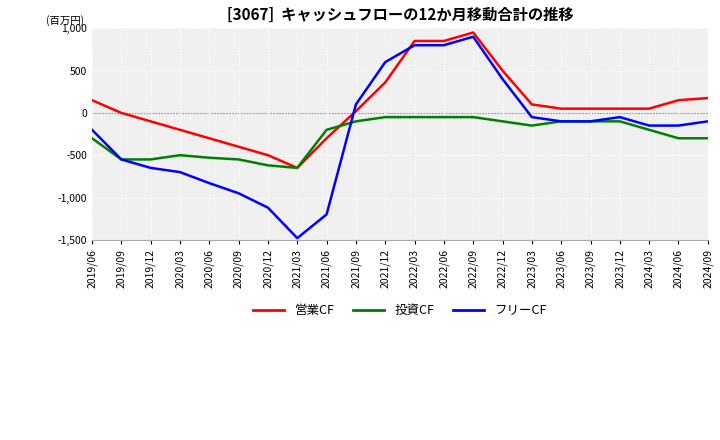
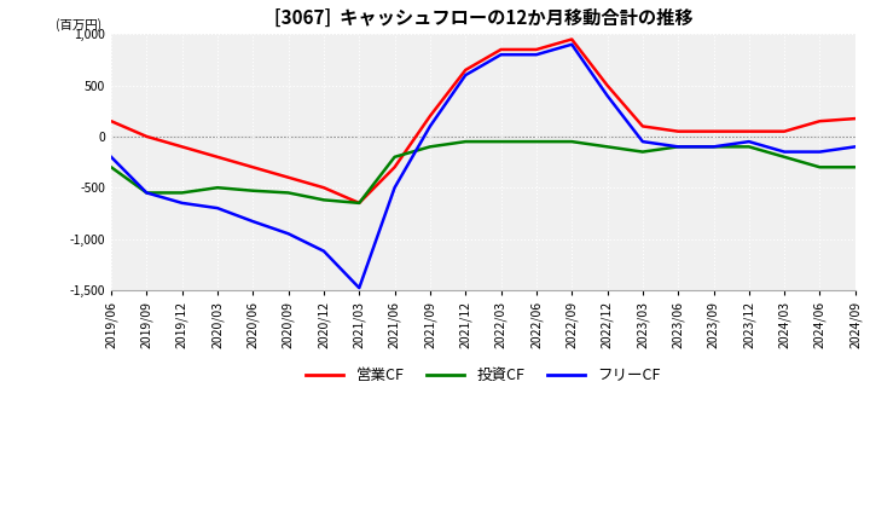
フリーCF/2021/06: -1,200 -> -500
営業CF/2021/09: 20 -> 200
営業CF/2021/12: 360 -> 650
